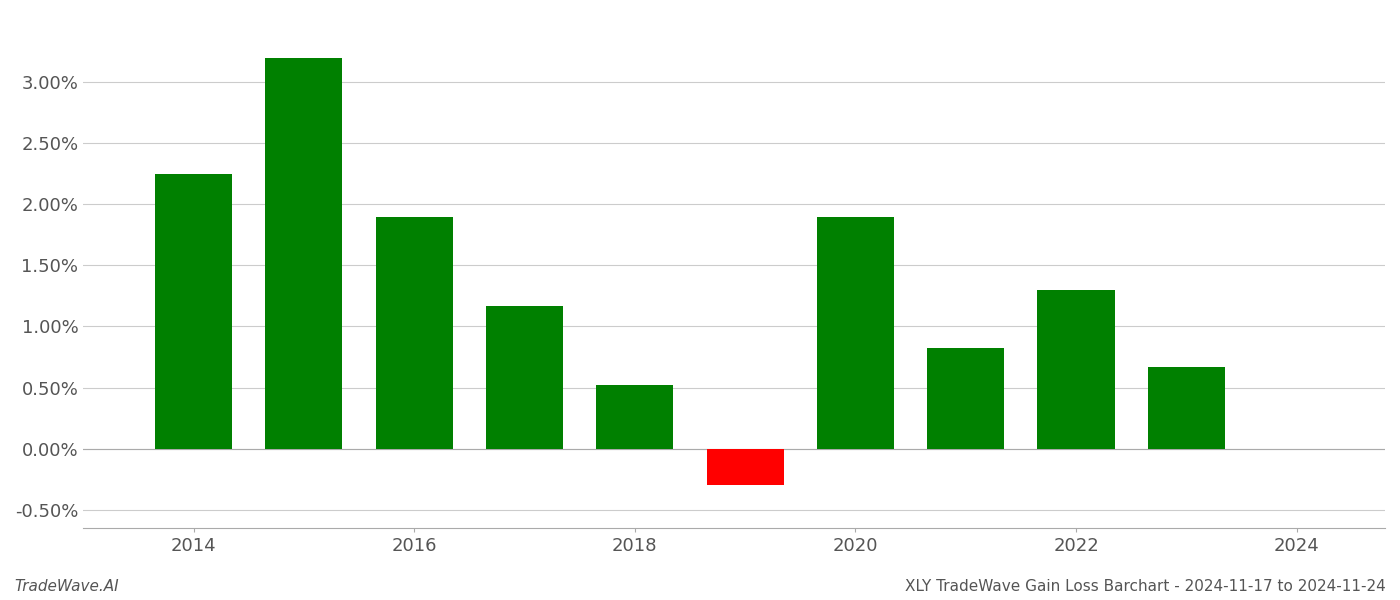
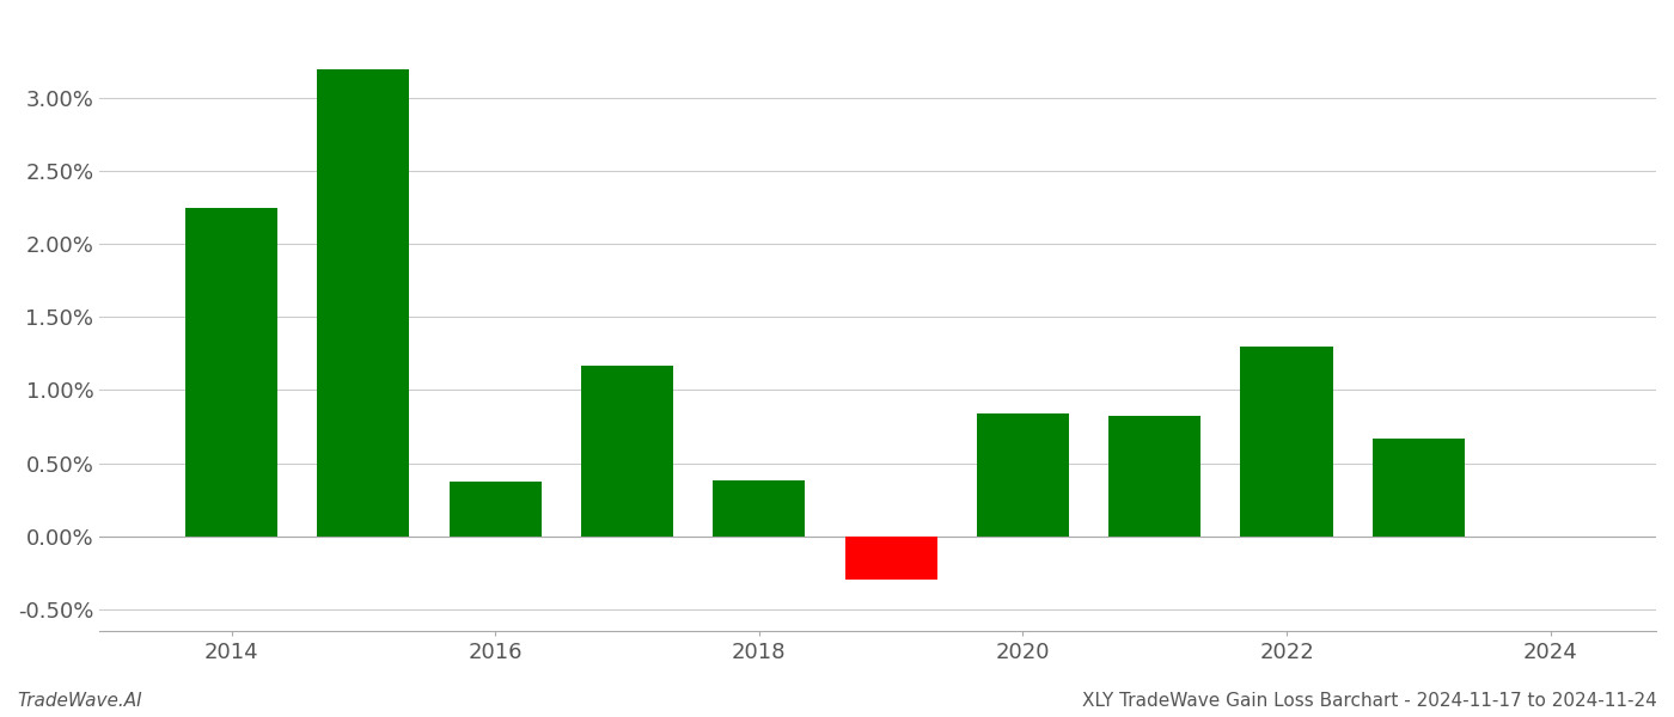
2016: 1.90% -> 0.37%
2018: 0.52% -> 0.38%
2020: 1.90% -> 0.84%
